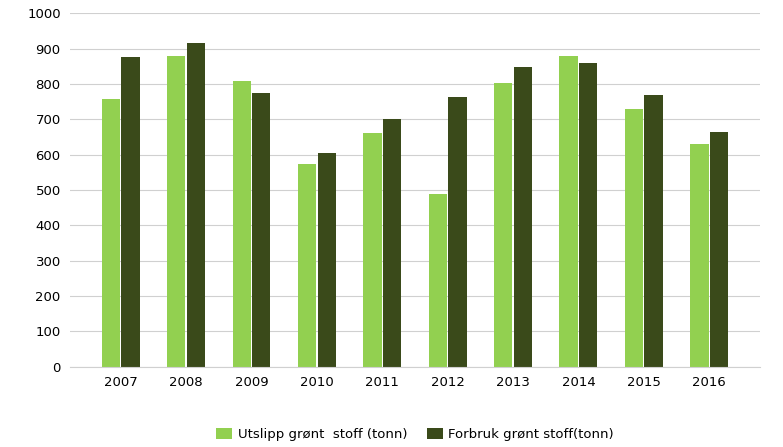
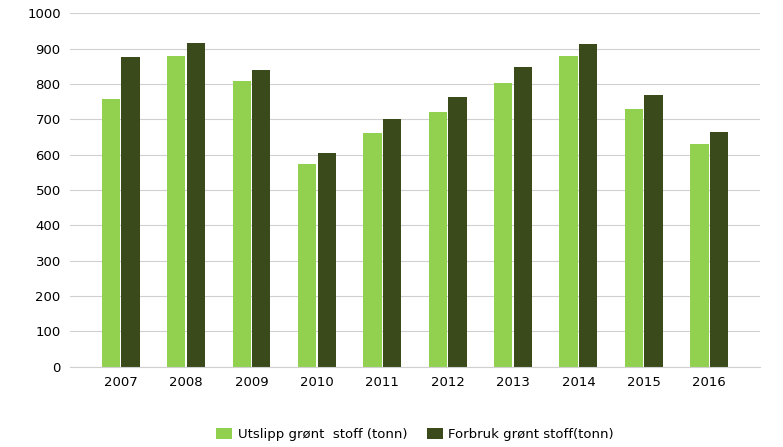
Forbruk grønt stoff(tonn)/2009: 775 -> 840
Utslipp grønt stoff (tonn)/2012: 490 -> 722
Forbruk grønt stoff(tonn)/2014: 860 -> 912
